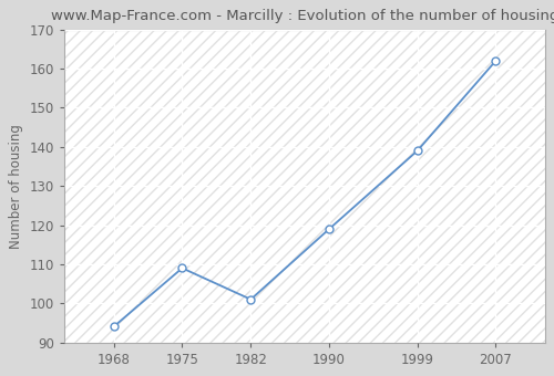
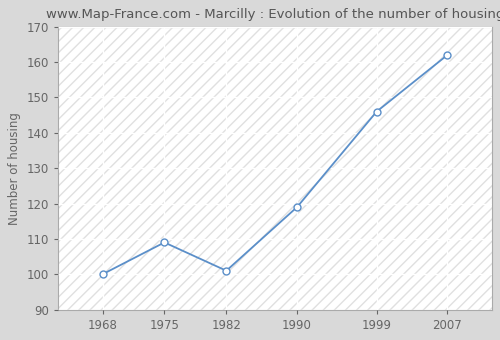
1968: 94 -> 100
1999: 139 -> 146
